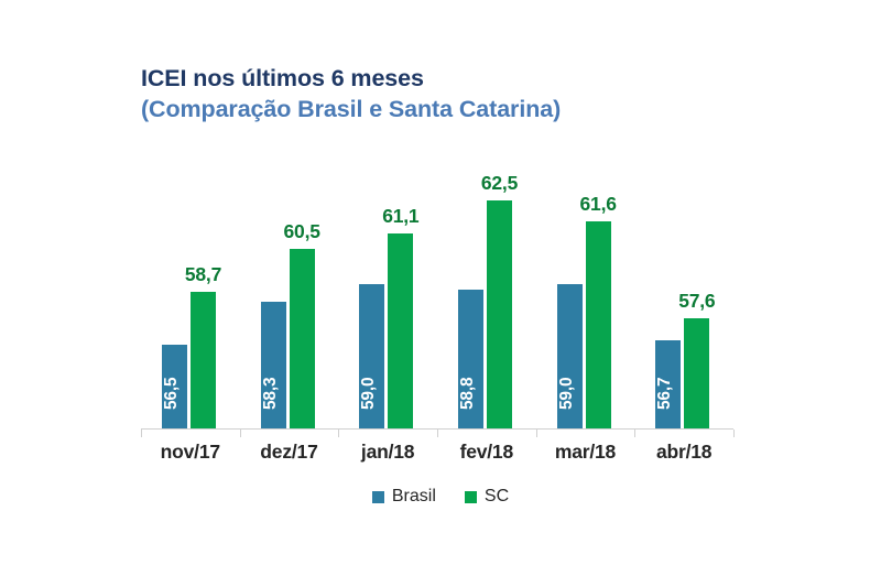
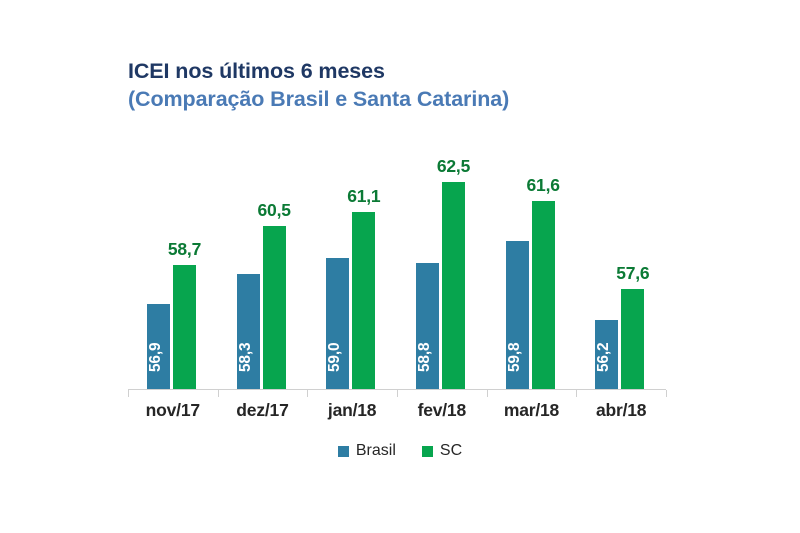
Brasil/nov/17: 56,5 -> 56,9
Brasil/mar/18: 59,0 -> 59,8
Brasil/abr/18: 56,7 -> 56,2
